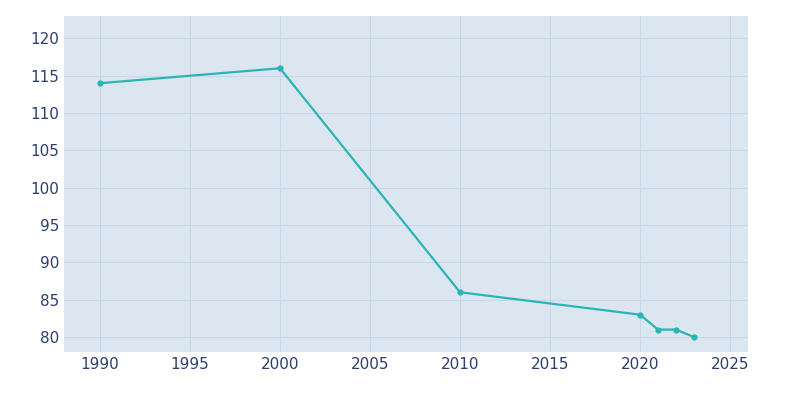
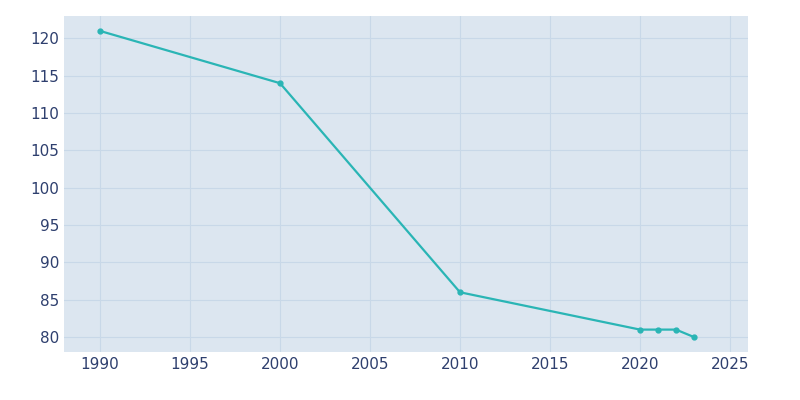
1990: 114 -> 121
2000: 116 -> 114
2020: 83 -> 81
